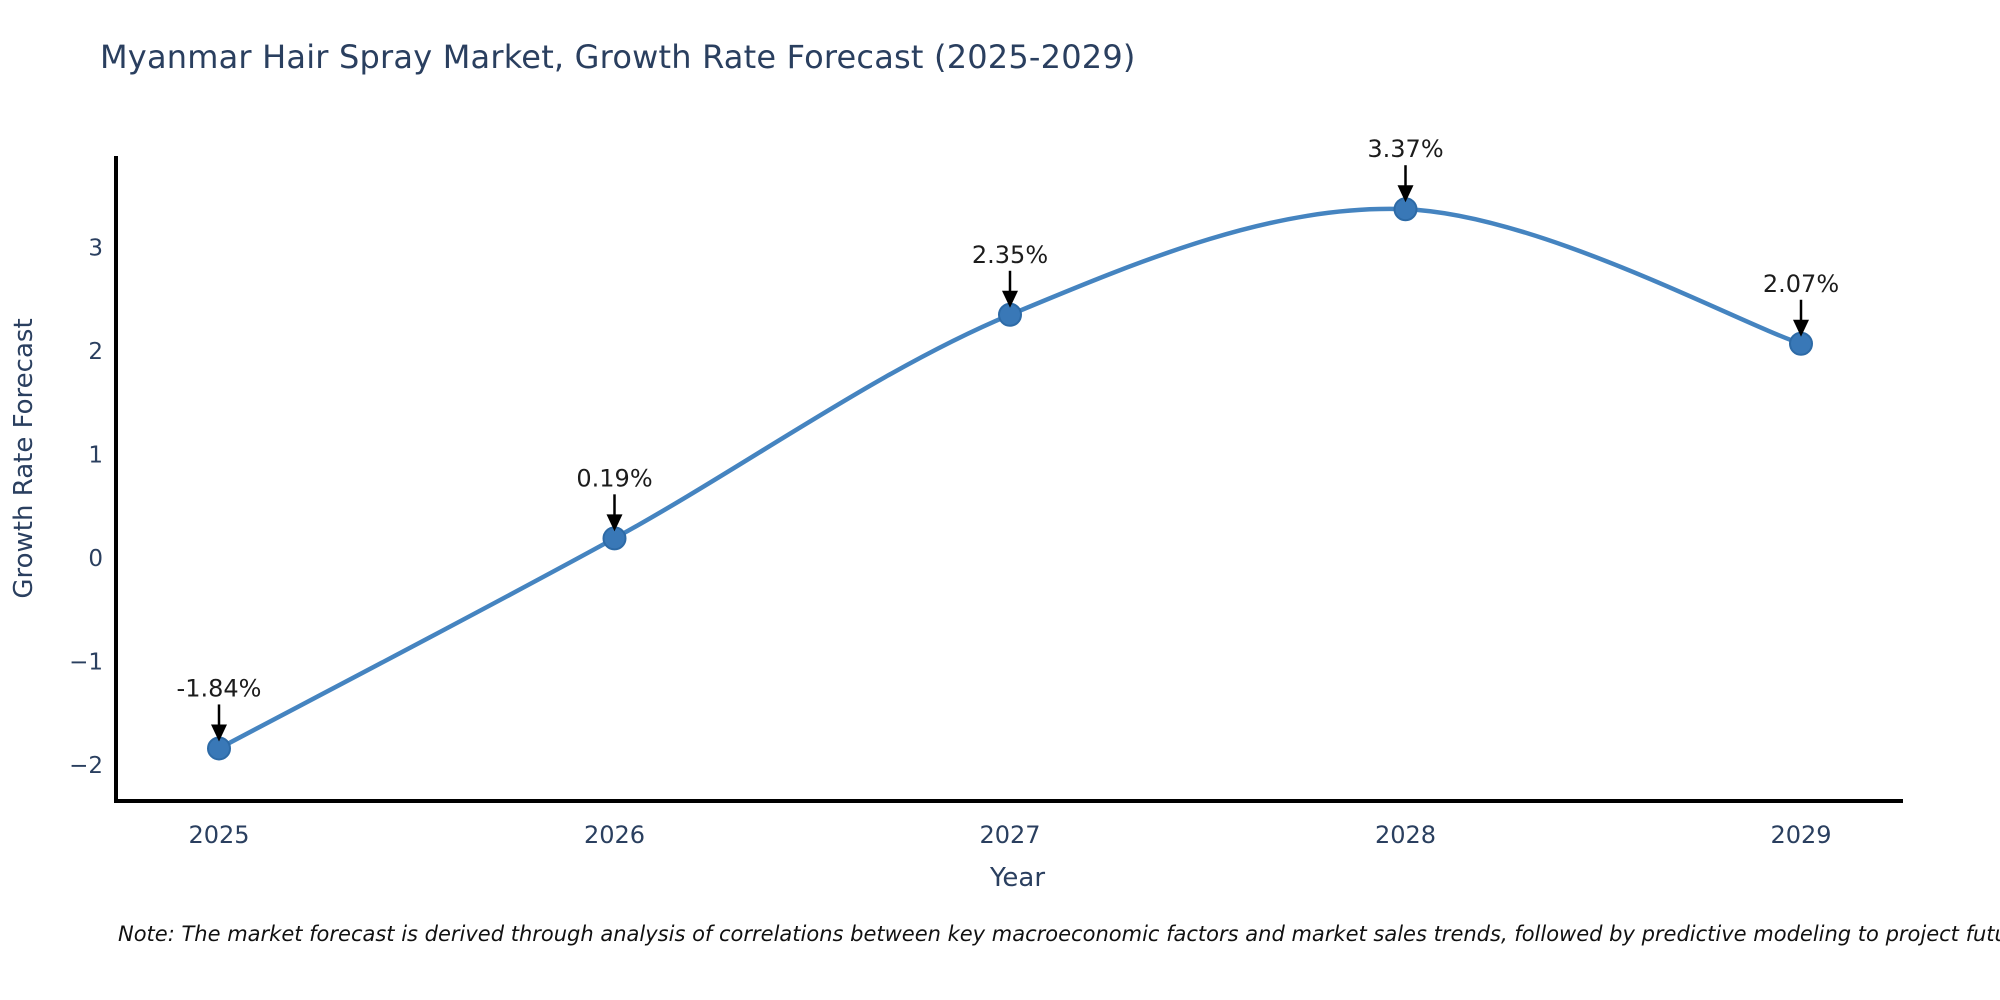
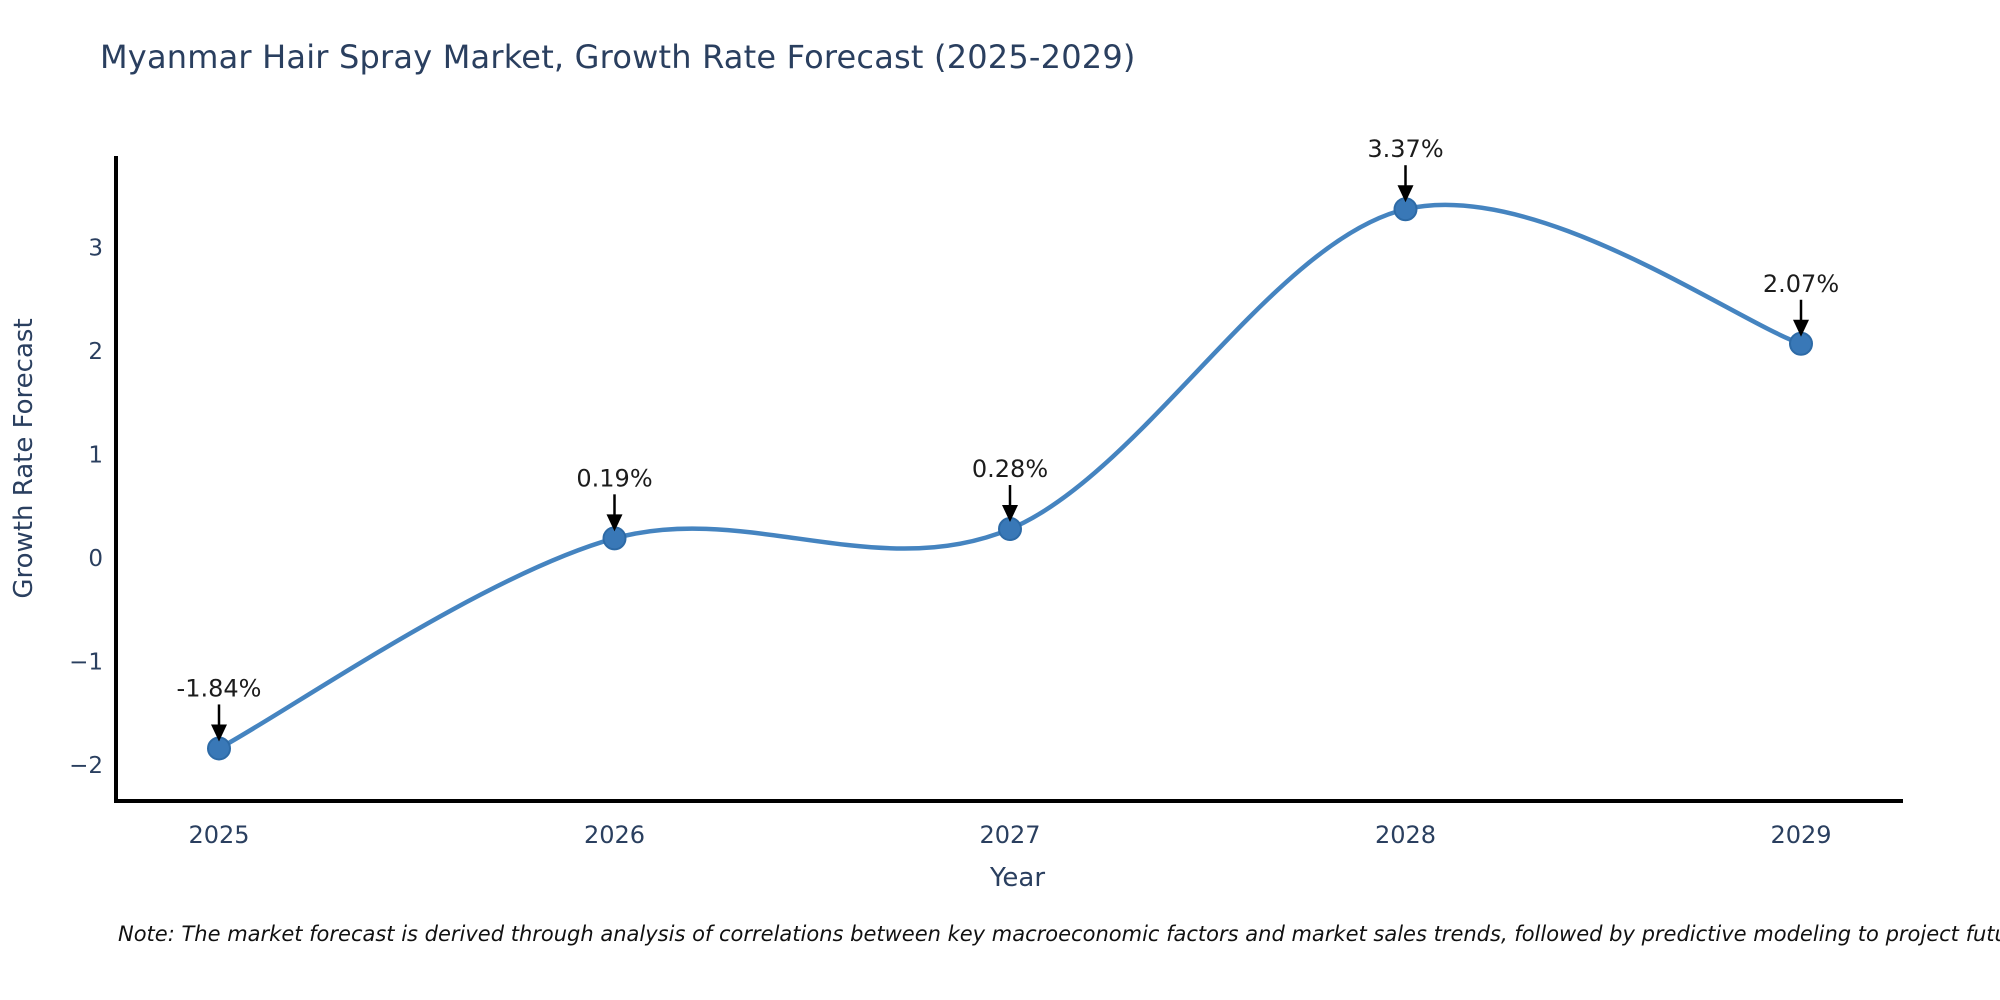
2027: 2.35% -> 0.28%
